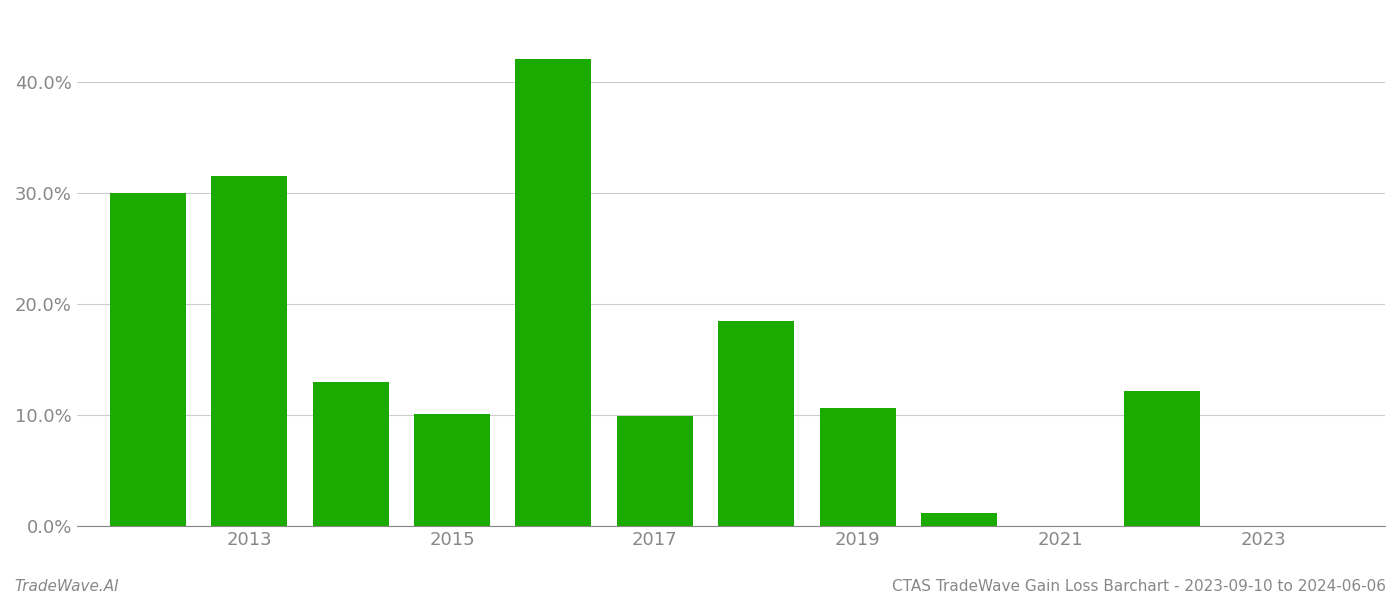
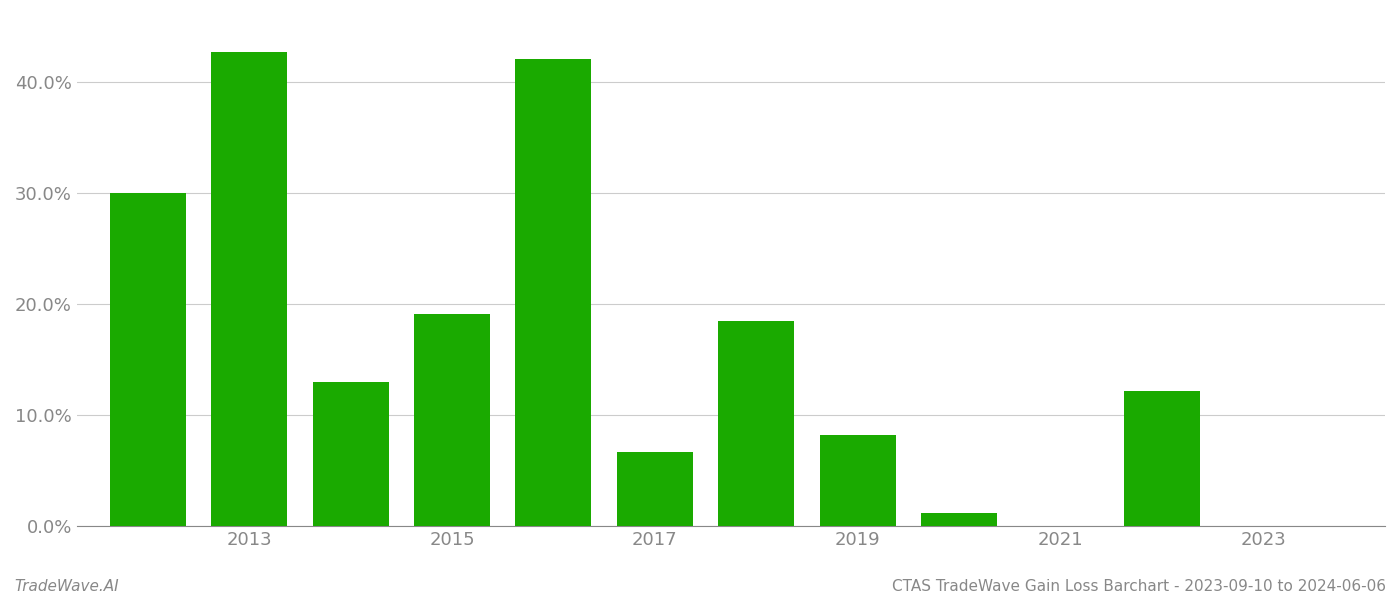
2013: 31.5% -> 42.7%
2015: 10.1% -> 19.1%
2017: 9.9% -> 6.7%
2019: 10.6% -> 8.2%
